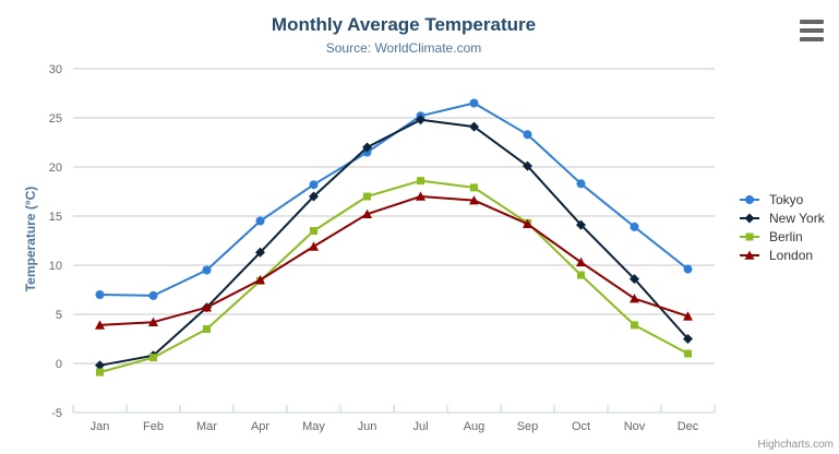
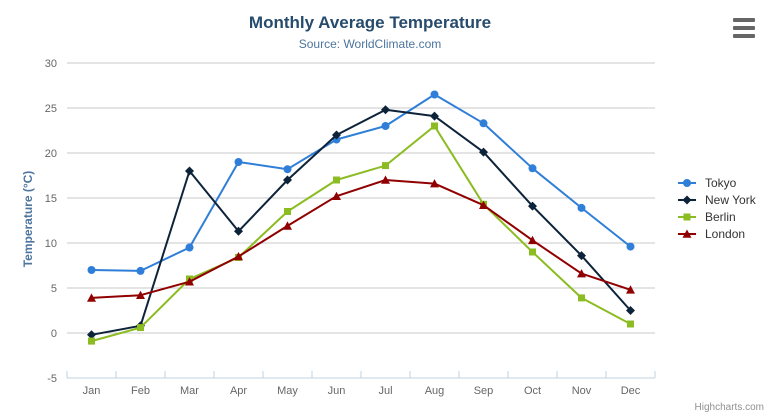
New York/Mar: 6 -> 18
Berlin/Mar: 4 -> 6
Tokyo/Apr: 14 -> 19
Tokyo/Jul: 25 -> 23
Berlin/Aug: 18 -> 23
